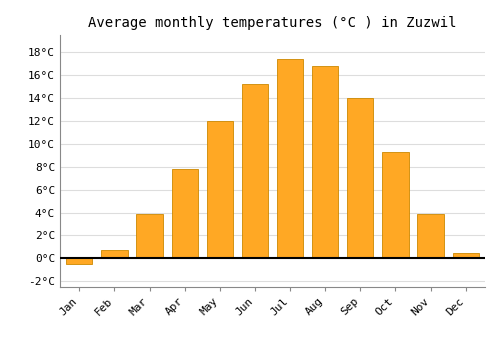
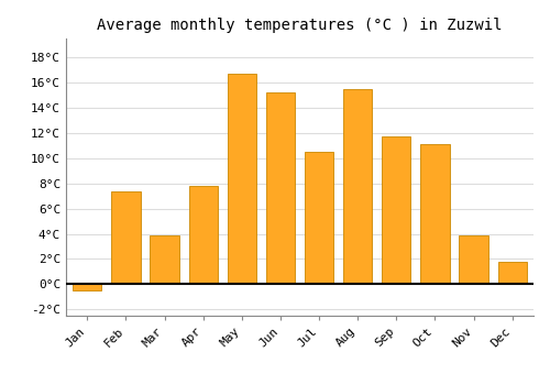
Feb: 0.7°C -> 7.4°C
May: 12.0°C -> 16.7°C
Jul: 17.4°C -> 10.5°C
Aug: 16.8°C -> 15.5°C
Sep: 14.0°C -> 11.7°C
Oct: 9.3°C -> 11.1°C
Dec: 0.5°C -> 1.8°C
